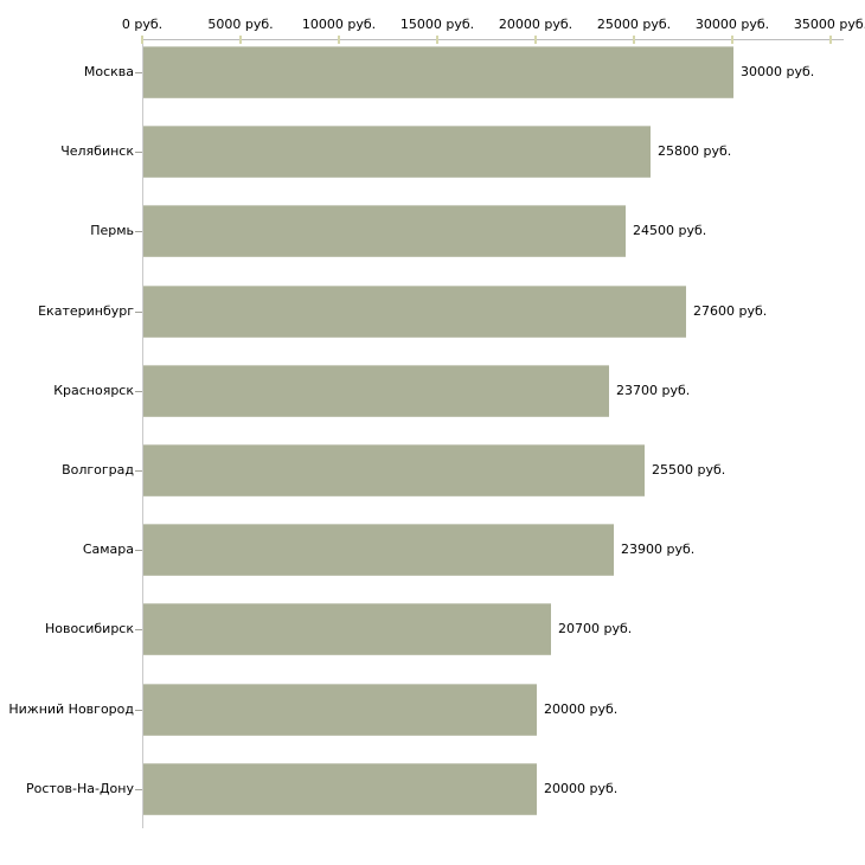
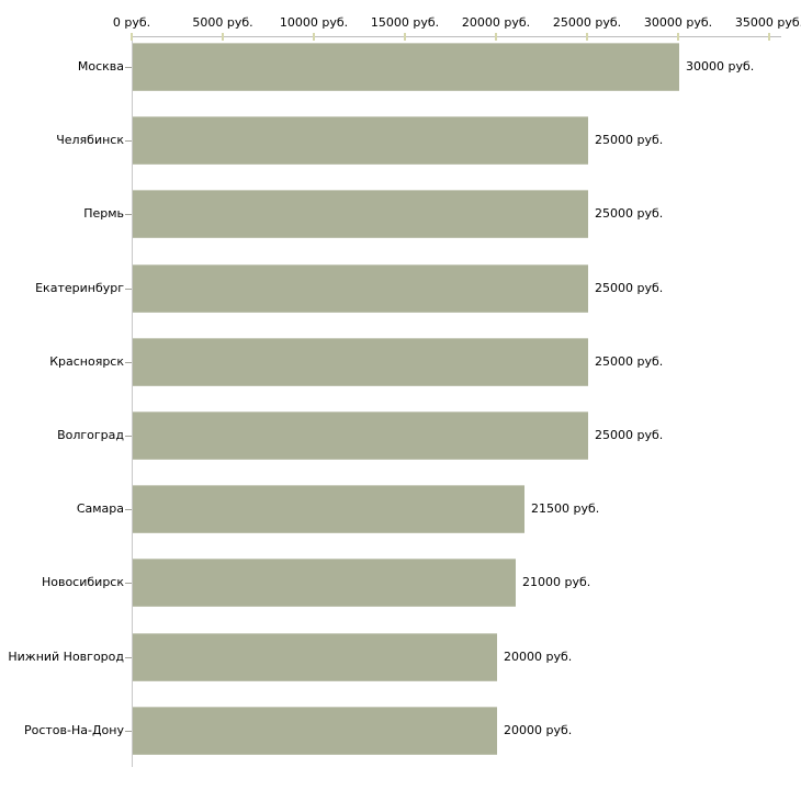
Челябинск: 25800 -> 25000
Пермь: 24500 -> 25000
Екатеринбург: 27600 -> 25000
Красноярск: 23700 -> 25000
Волгоград: 25500 -> 25000
Самара: 23900 -> 21500
Новосибирск: 20700 -> 21000
